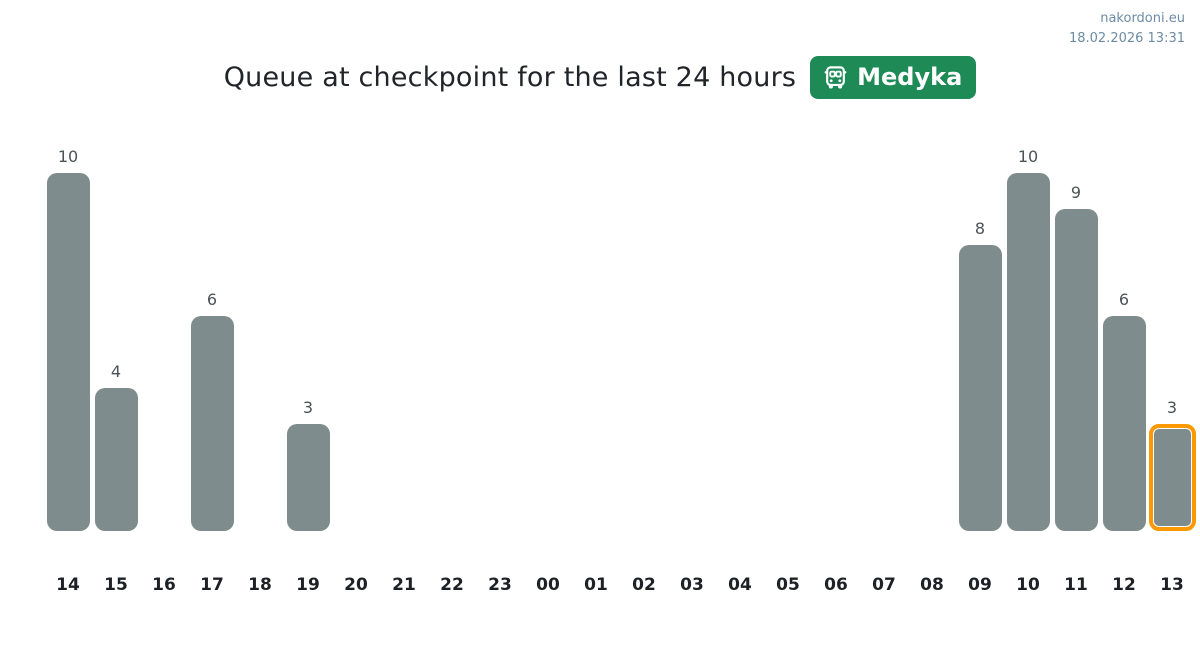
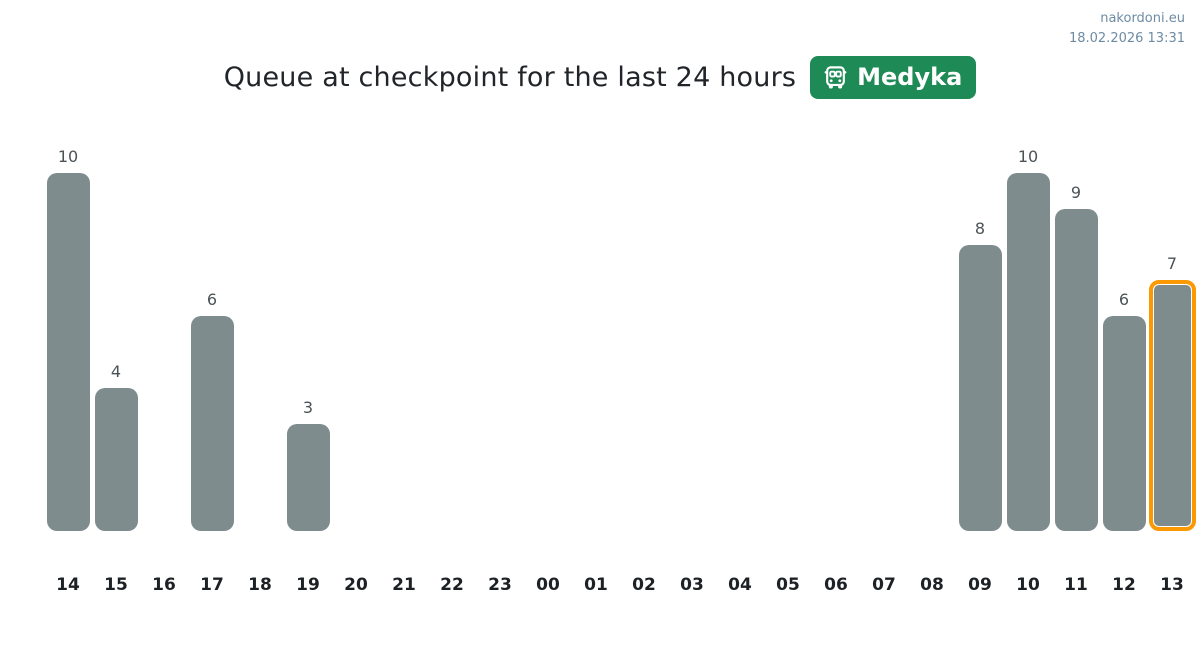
13: 3 -> 7
